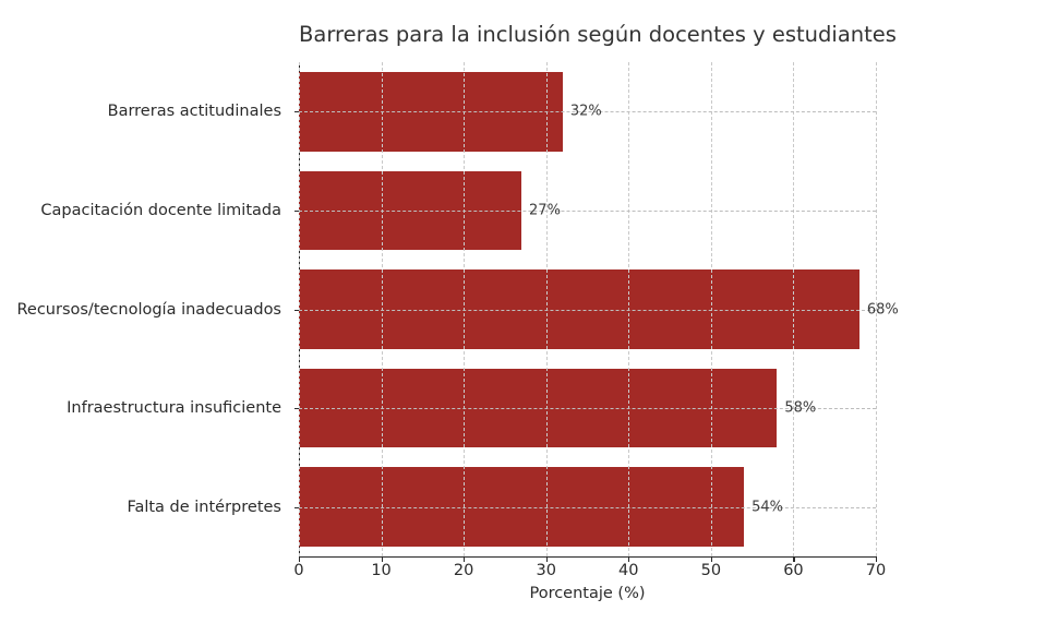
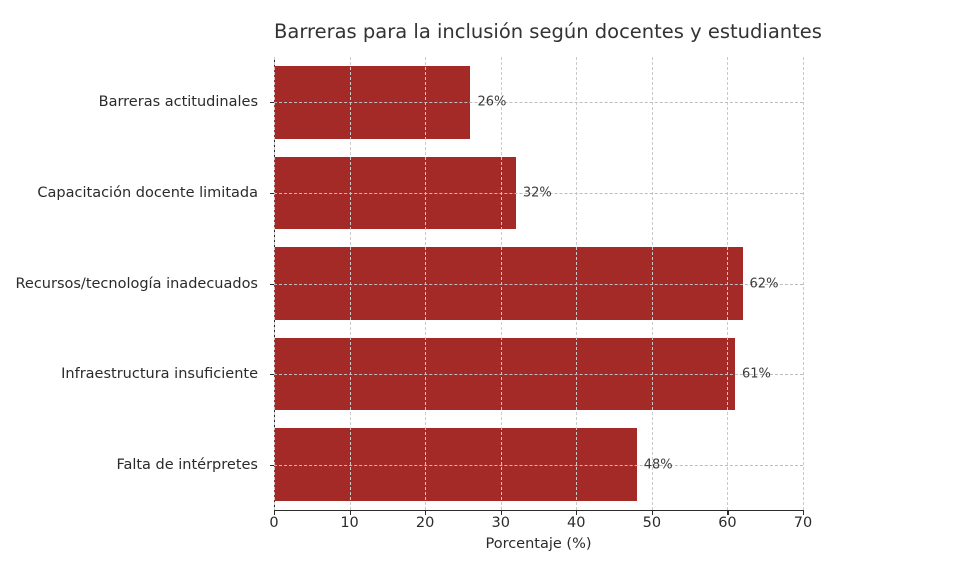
Barreras actitudinales: 32% -> 26%
Capacitación docente limitada: 27% -> 32%
Recursos/tecnología inadecuados: 68% -> 62%
Infraestructura insuficiente: 58% -> 61%
Falta de intérpretes: 54% -> 48%
